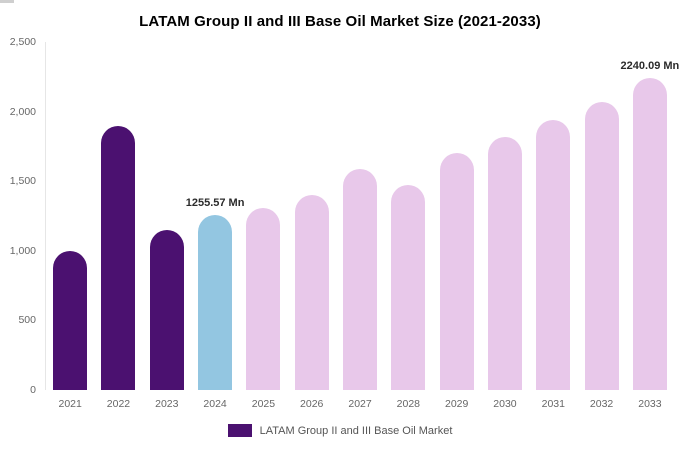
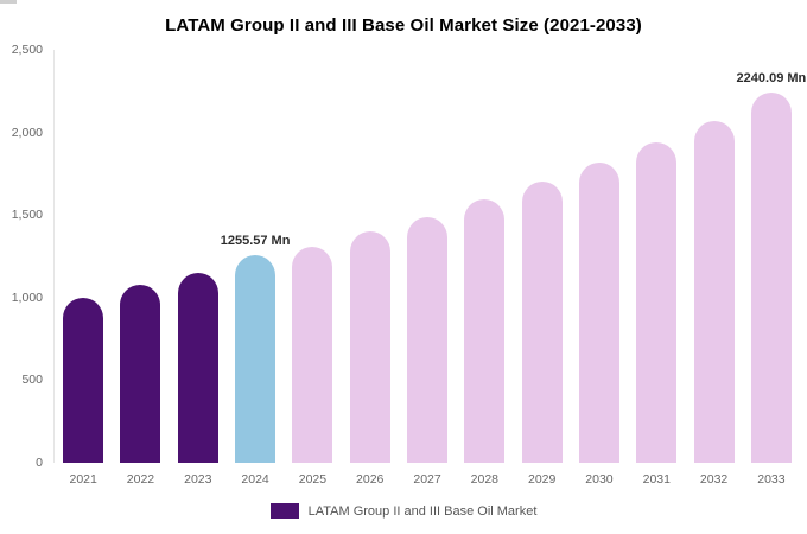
2022: 1900 -> 1080
2027: 1590 -> 1490
2028: 1470 -> 1600
